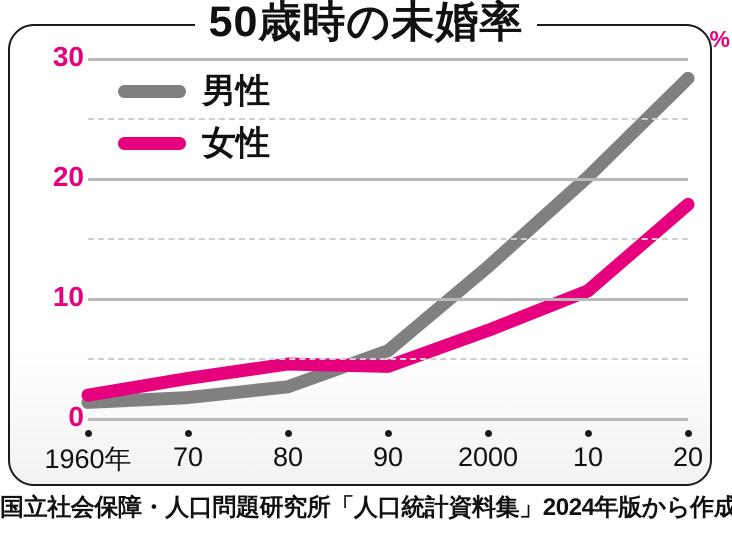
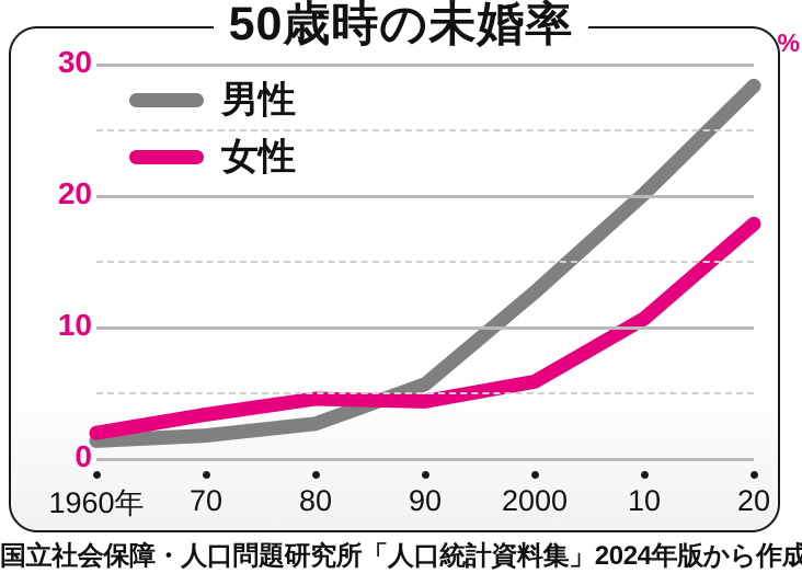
女性/2000: 7.3 -> 5.8
